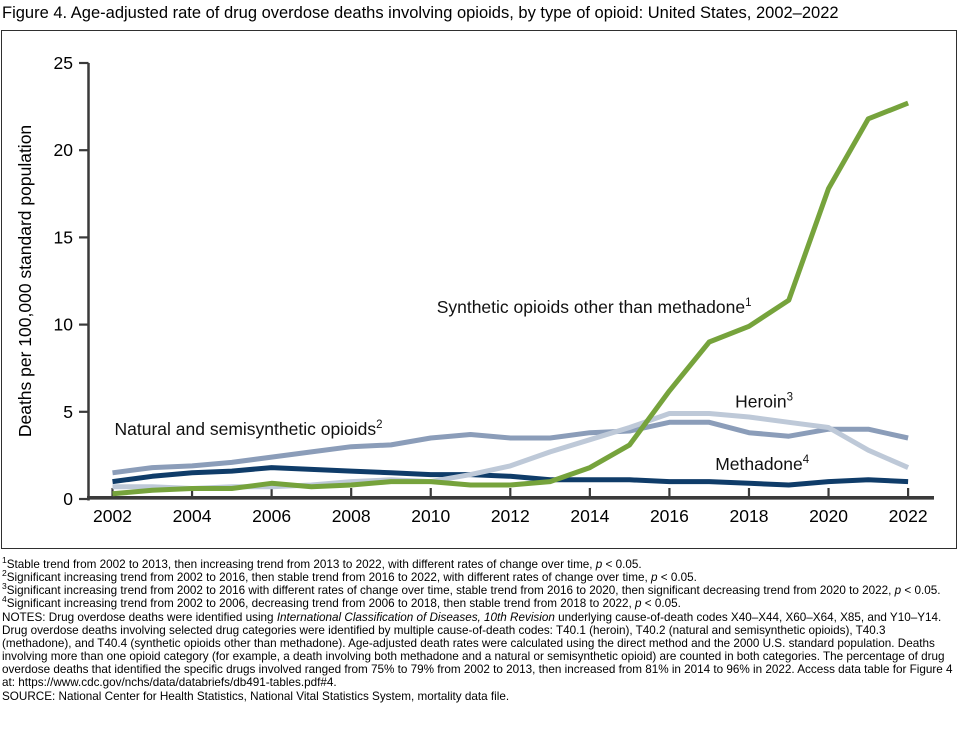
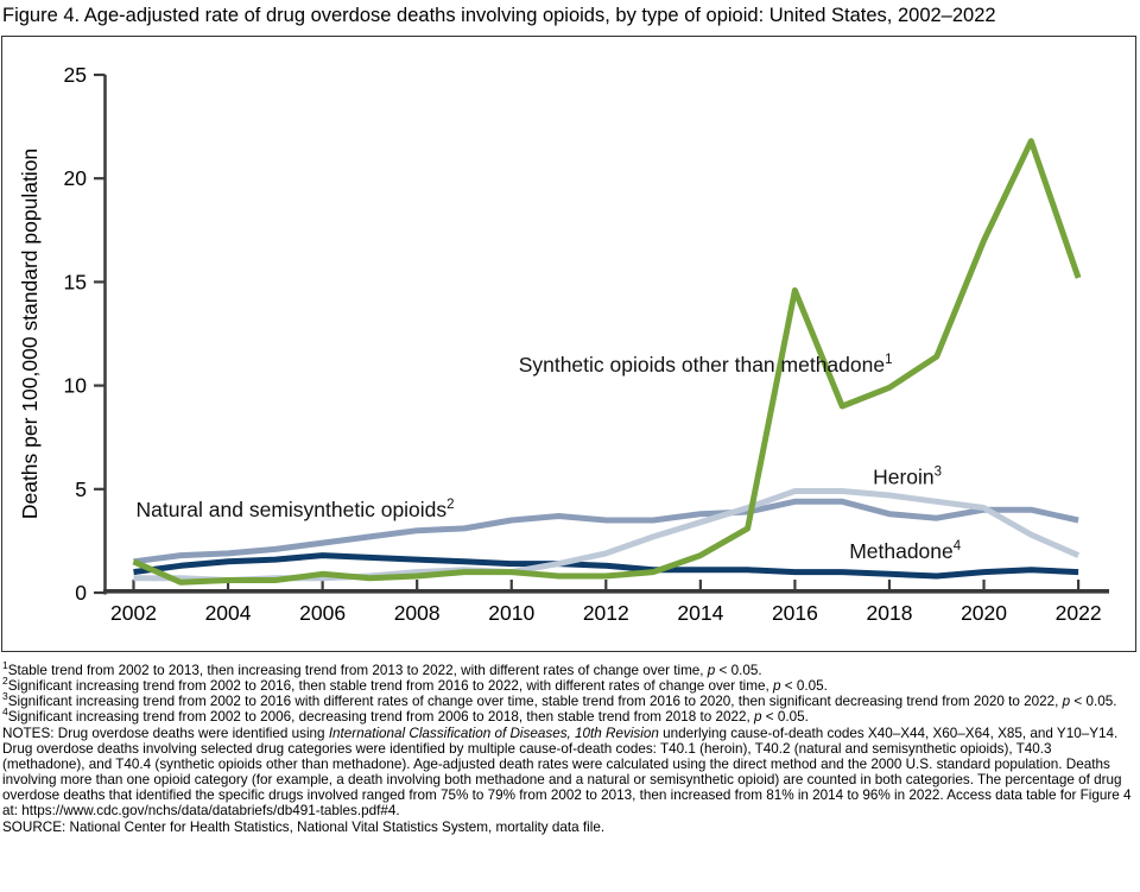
Synthetic opioids other than methadone/2002: 0.3 -> 1.5
Synthetic opioids other than methadone/2016: 6.2 -> 14.6
Synthetic opioids other than methadone/2020: 17.8 -> 17.0
Synthetic opioids other than methadone/2022: 22.7 -> 15.2
